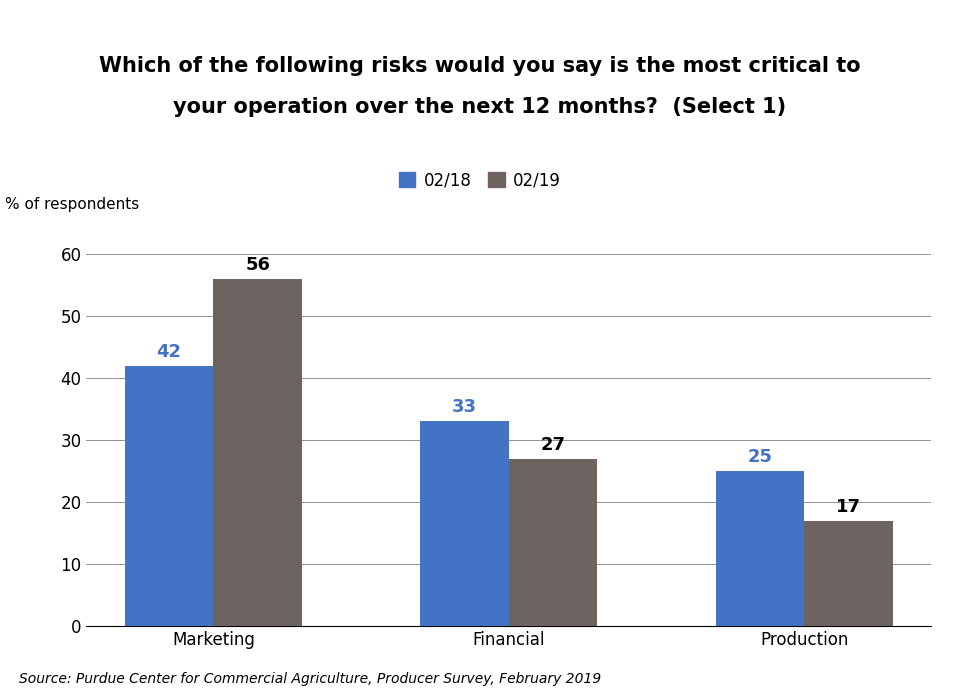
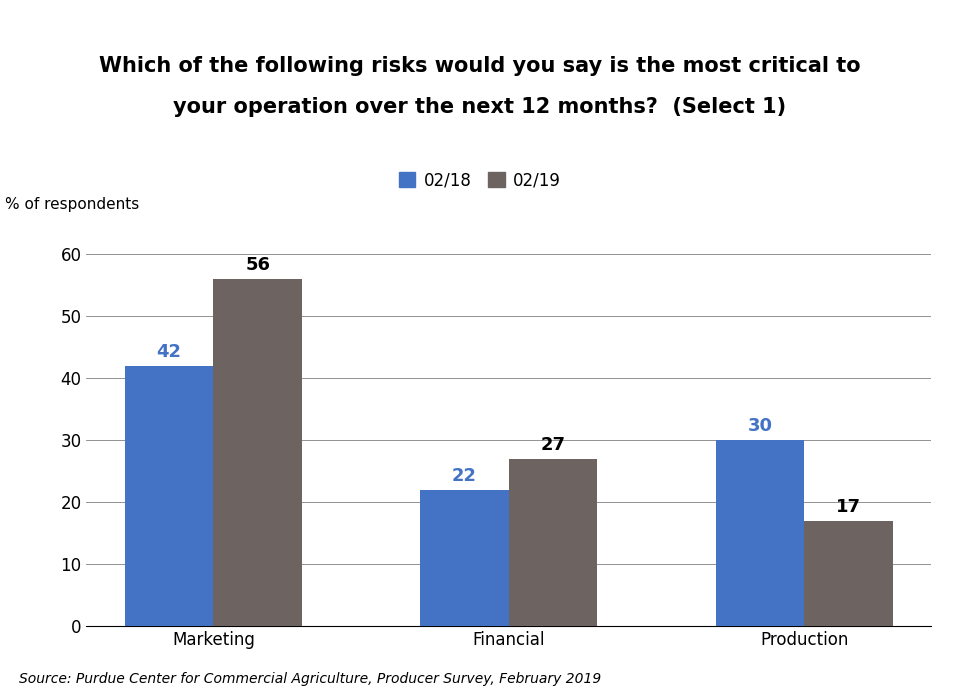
02/18/Financial: 33 -> 22
02/18/Production: 25 -> 30
